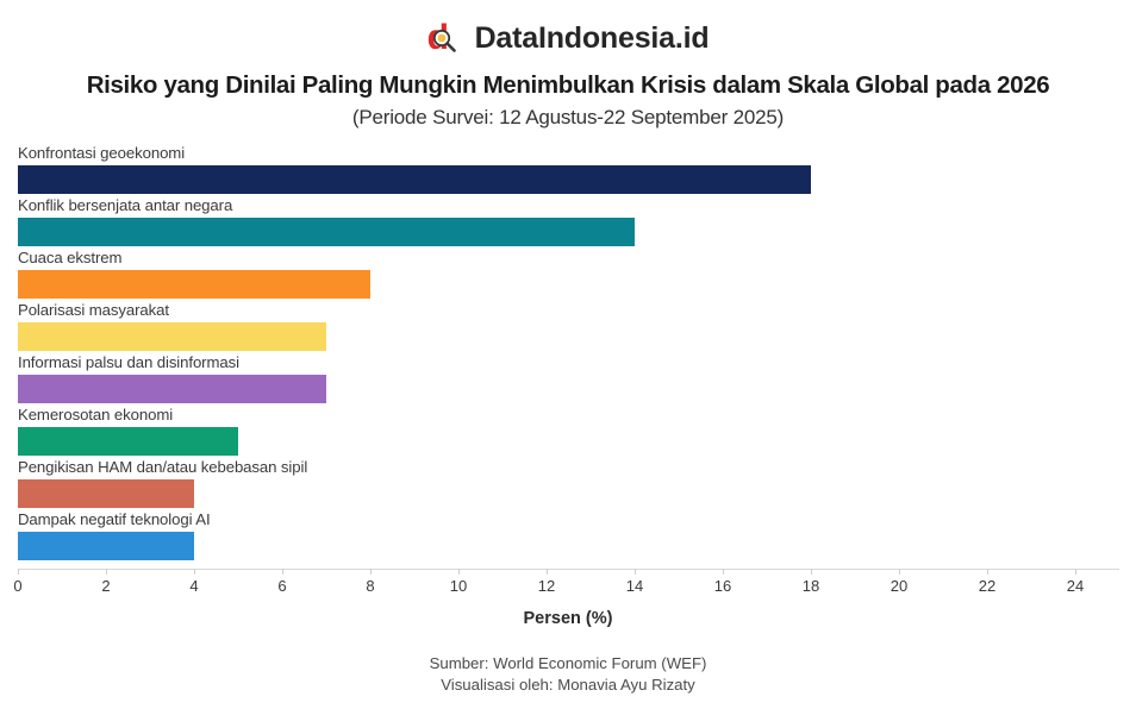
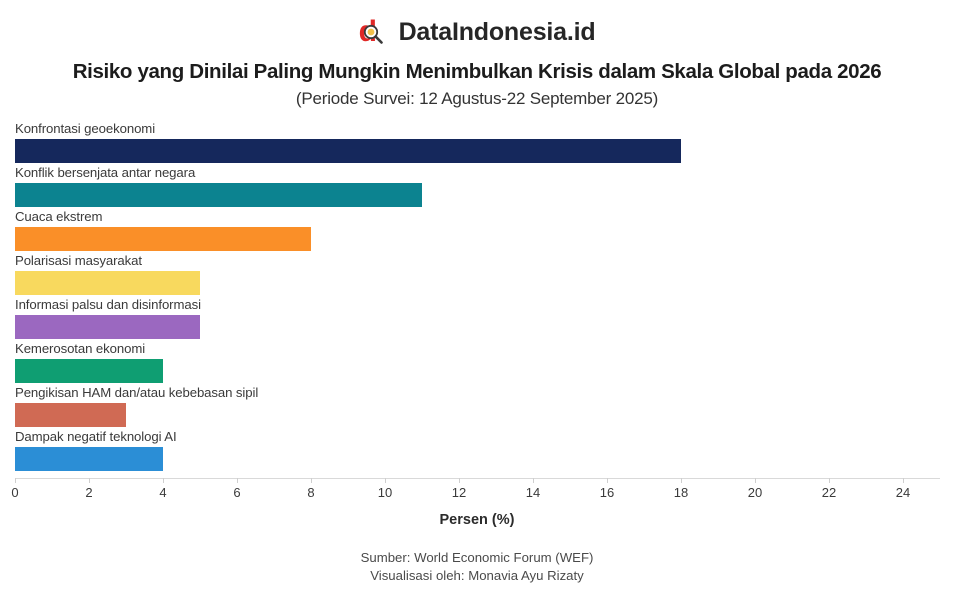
Konflik bersenjata antar negara: 14 -> 11
Polarisasi masyarakat: 7 -> 5
Informasi palsu dan disinformasi: 7 -> 5
Kemerosotan ekonomi: 5 -> 4
Pengikisan HAM dan/atau kebebasan sipil: 4 -> 3
